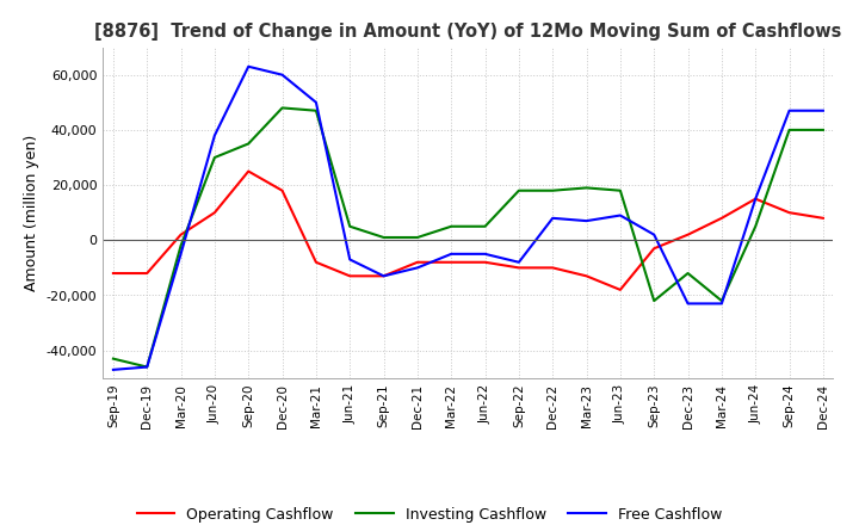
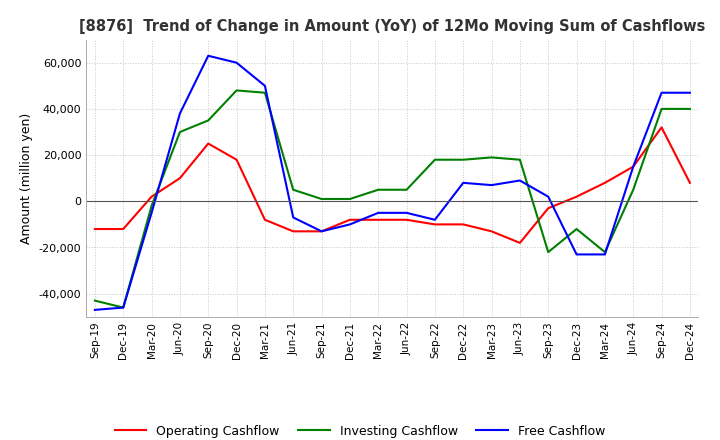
Operating Cashflow/Sep-24: 10,000 -> 32,000
